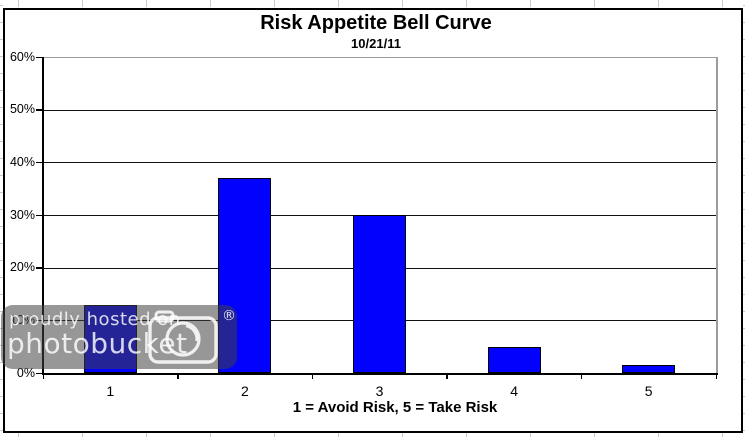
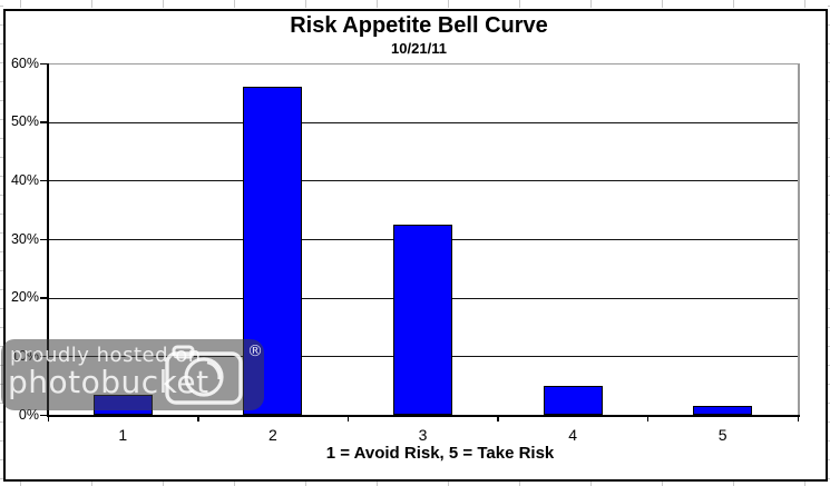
1: 13% -> 4%
2: 37% -> 56%
3: 30% -> 32%
